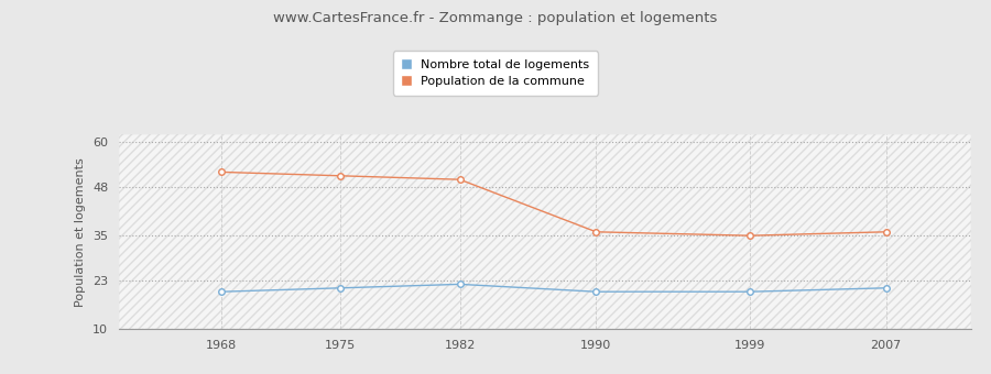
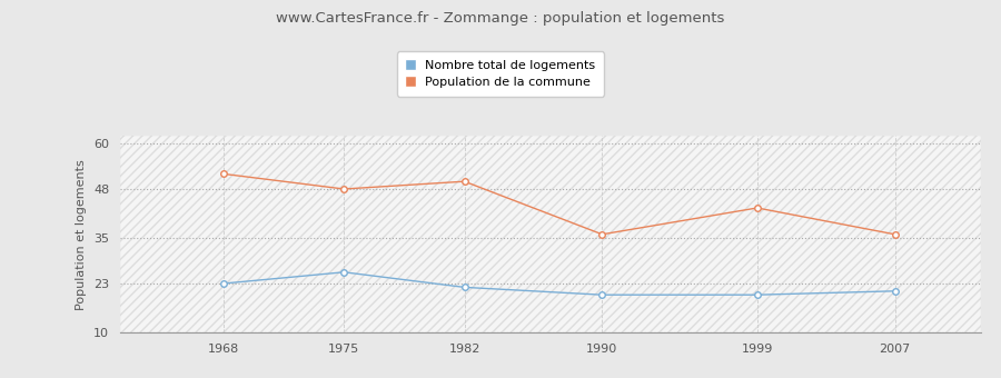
Nombre total de logements/1968: 20 -> 23
Nombre total de logements/1975: 21 -> 26
Population de la commune/1975: 51 -> 48
Population de la commune/1999: 35 -> 43
